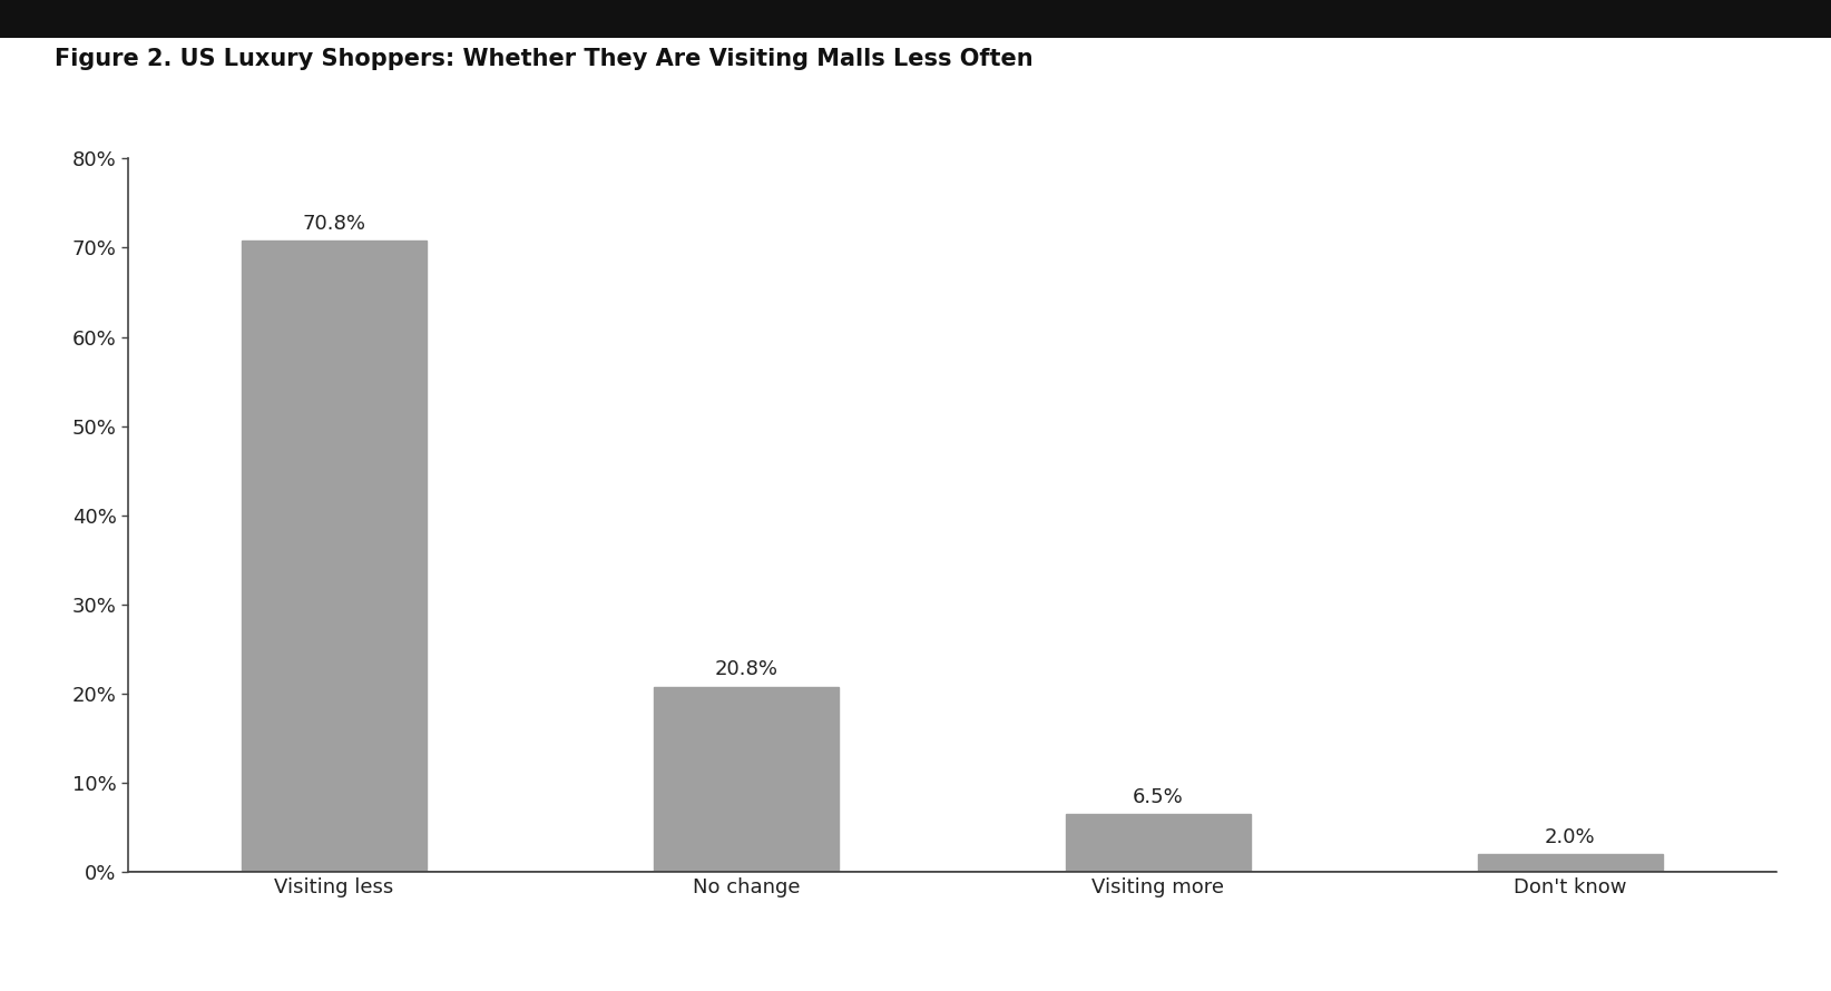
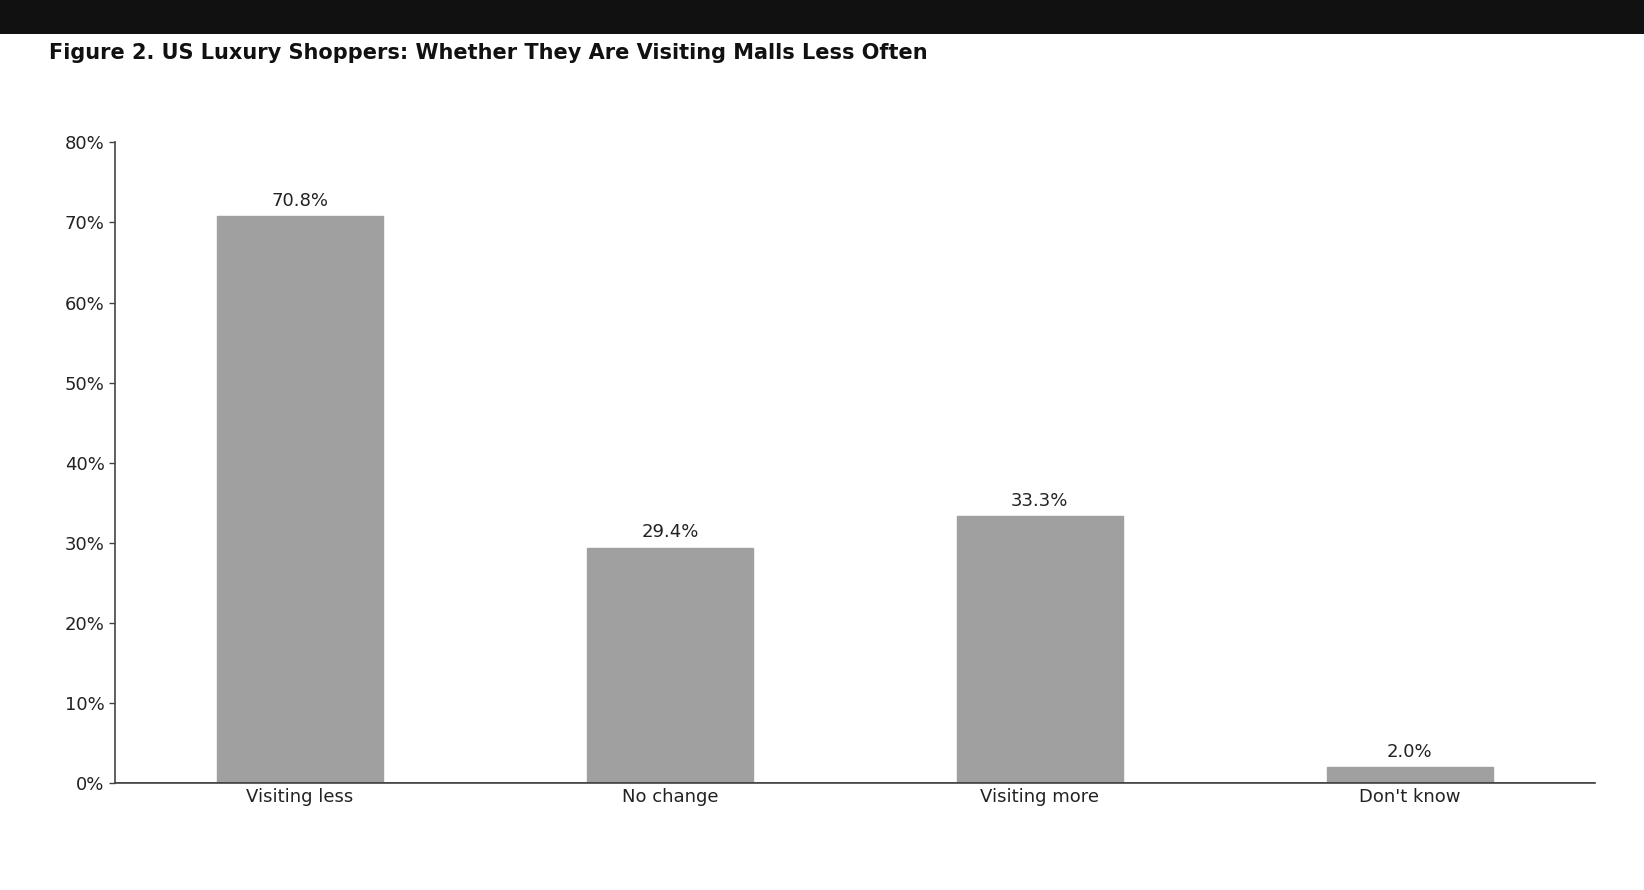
No change: 20.8% -> 29.4%
Visiting more: 6.5% -> 33.3%
